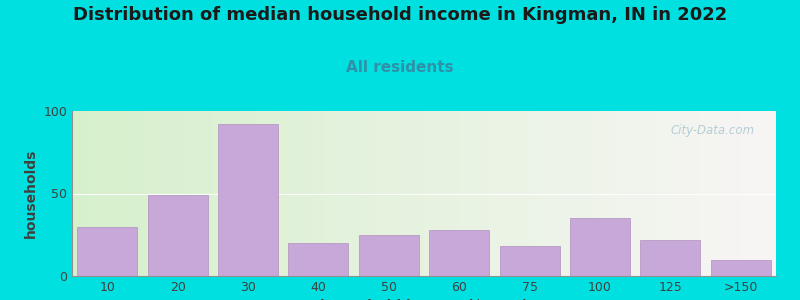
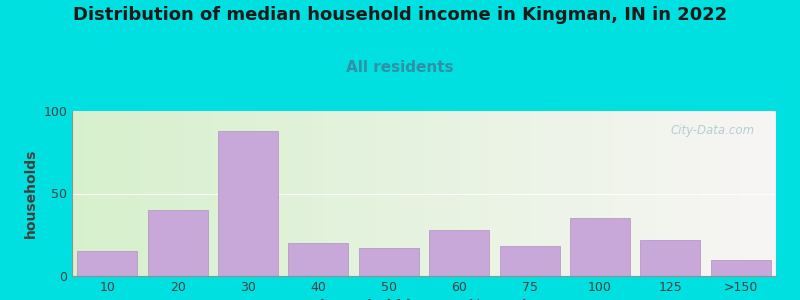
10: 30 -> 15
20: 49 -> 40
30: 92 -> 88
50: 25 -> 17
